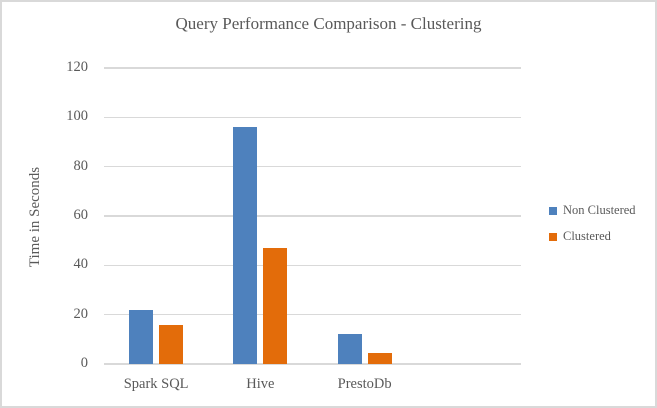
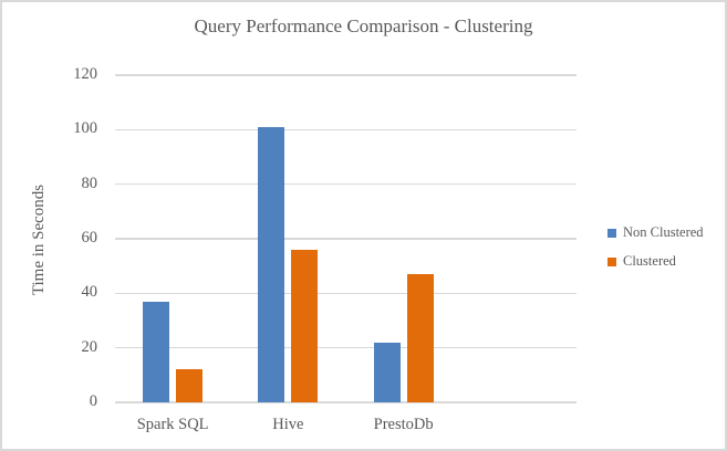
Non Clustered/Spark SQL: 22 -> 37
Clustered/Spark SQL: 16 -> 12
Non Clustered/Hive: 96 -> 101
Clustered/Hive: 47 -> 56
Non Clustered/PrestoDb: 12 -> 22
Clustered/PrestoDb: 4 -> 47
